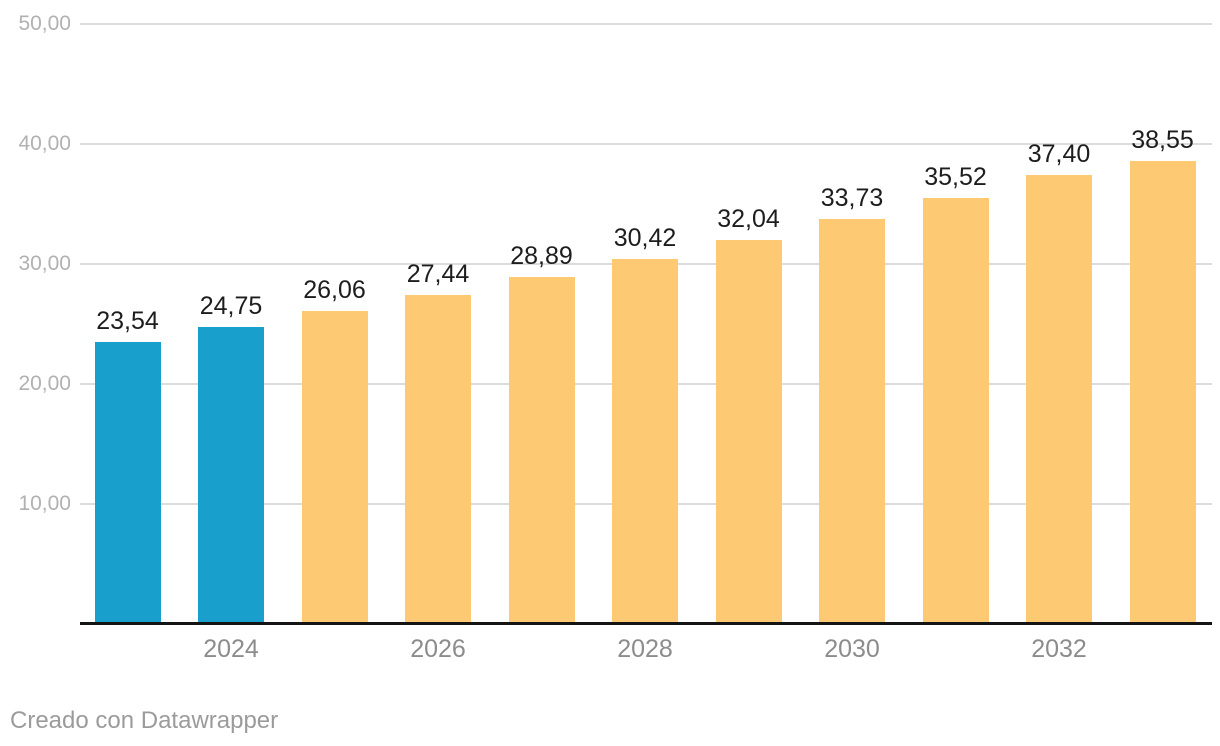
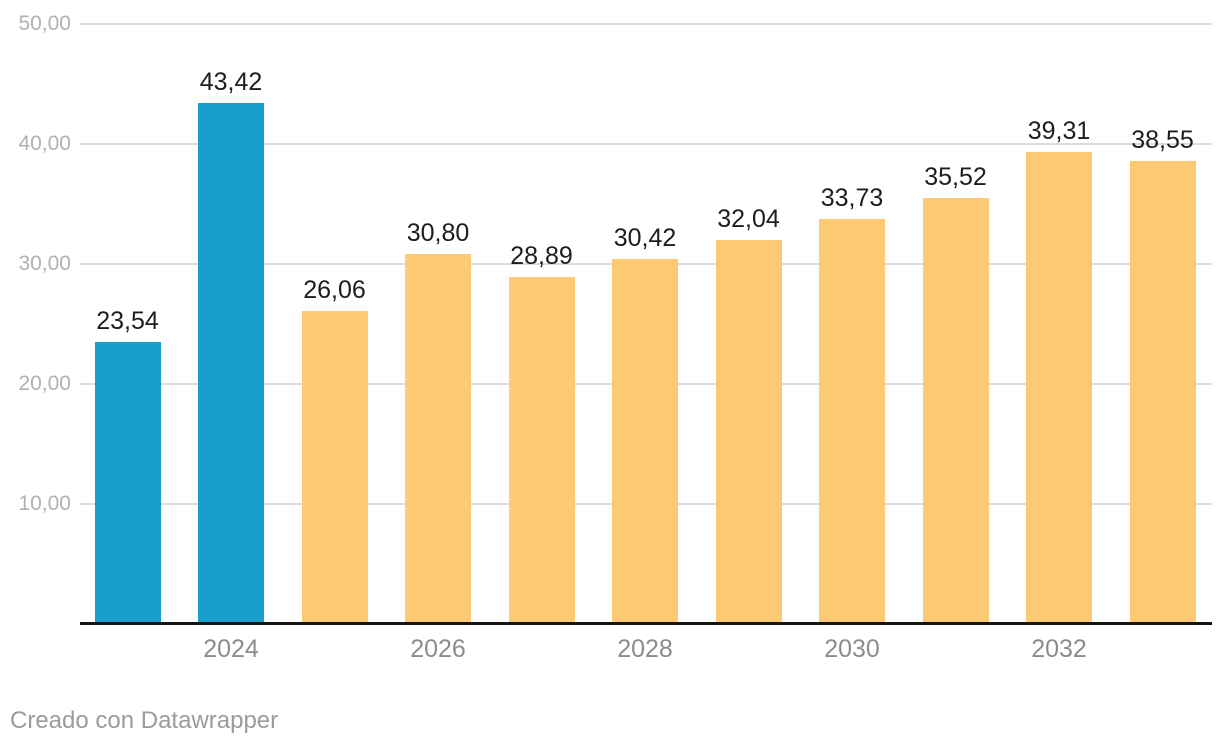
2024: 24,75 -> 43,42
2026: 27,44 -> 30,80
2032: 37,40 -> 39,31
